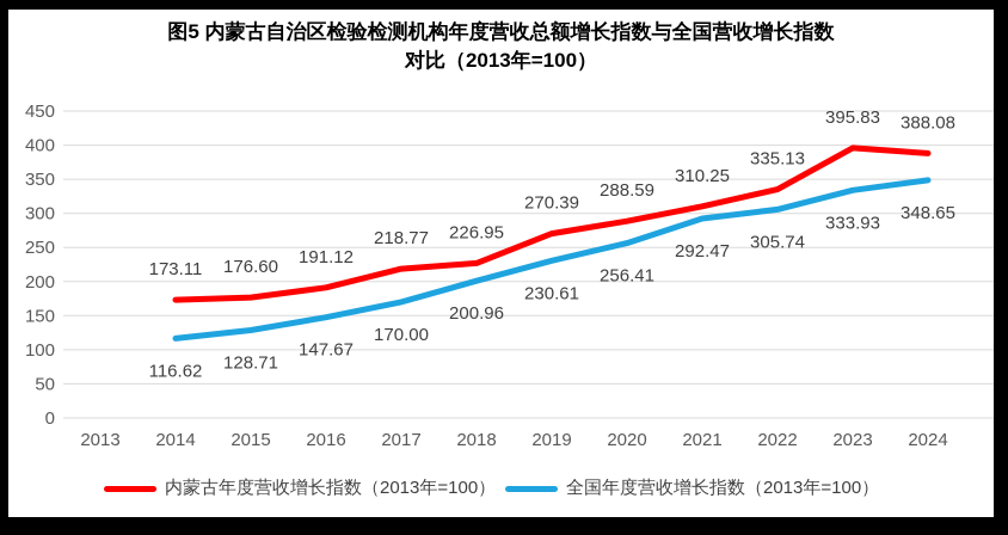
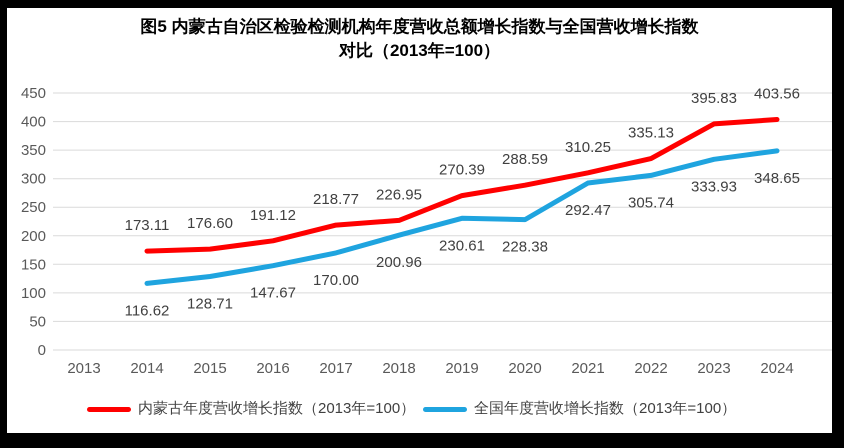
全国年度营收增长指数（2013年=100）/2020: 256.41 -> 228.38
内蒙古年度营收增长指数（2013年=100）/2024: 388.08 -> 403.56
